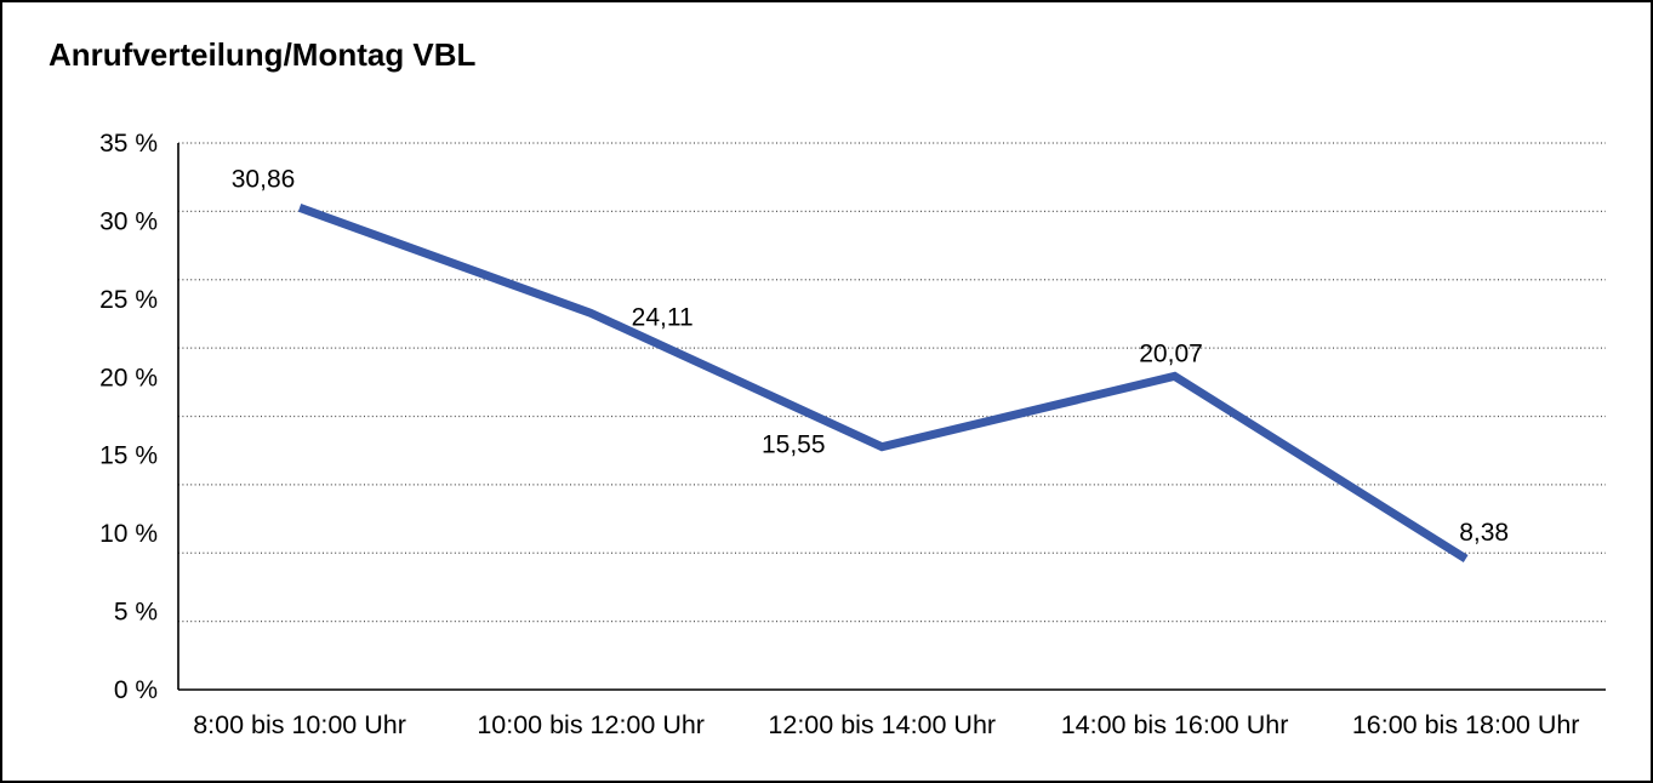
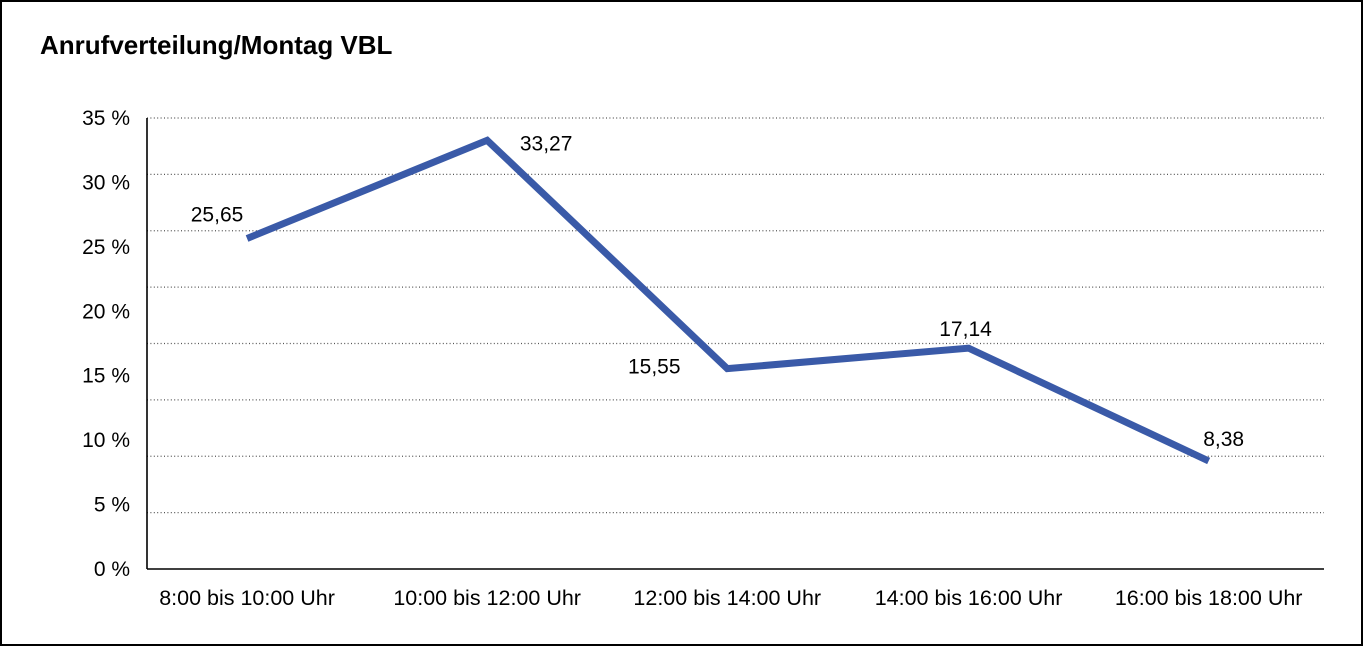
8:00 bis 10:00 Uhr: 30,86 -> 25,65
10:00 bis 12:00 Uhr: 24,11 -> 33,27
14:00 bis 16:00 Uhr: 20,07 -> 17,14
